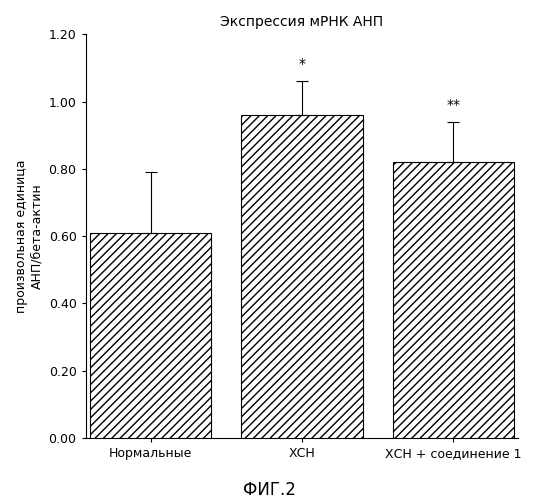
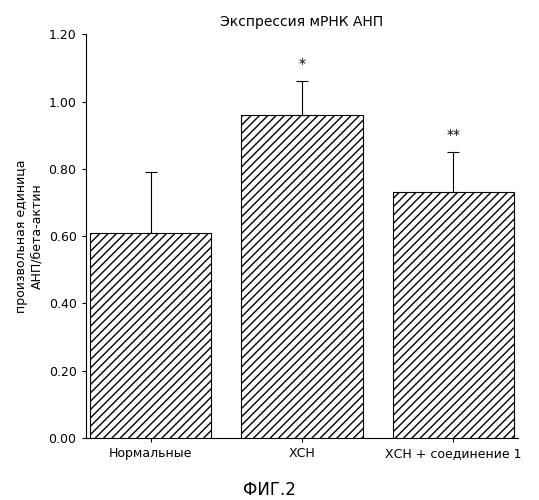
ХСН + соединение 1: 0.82 -> 0.73
